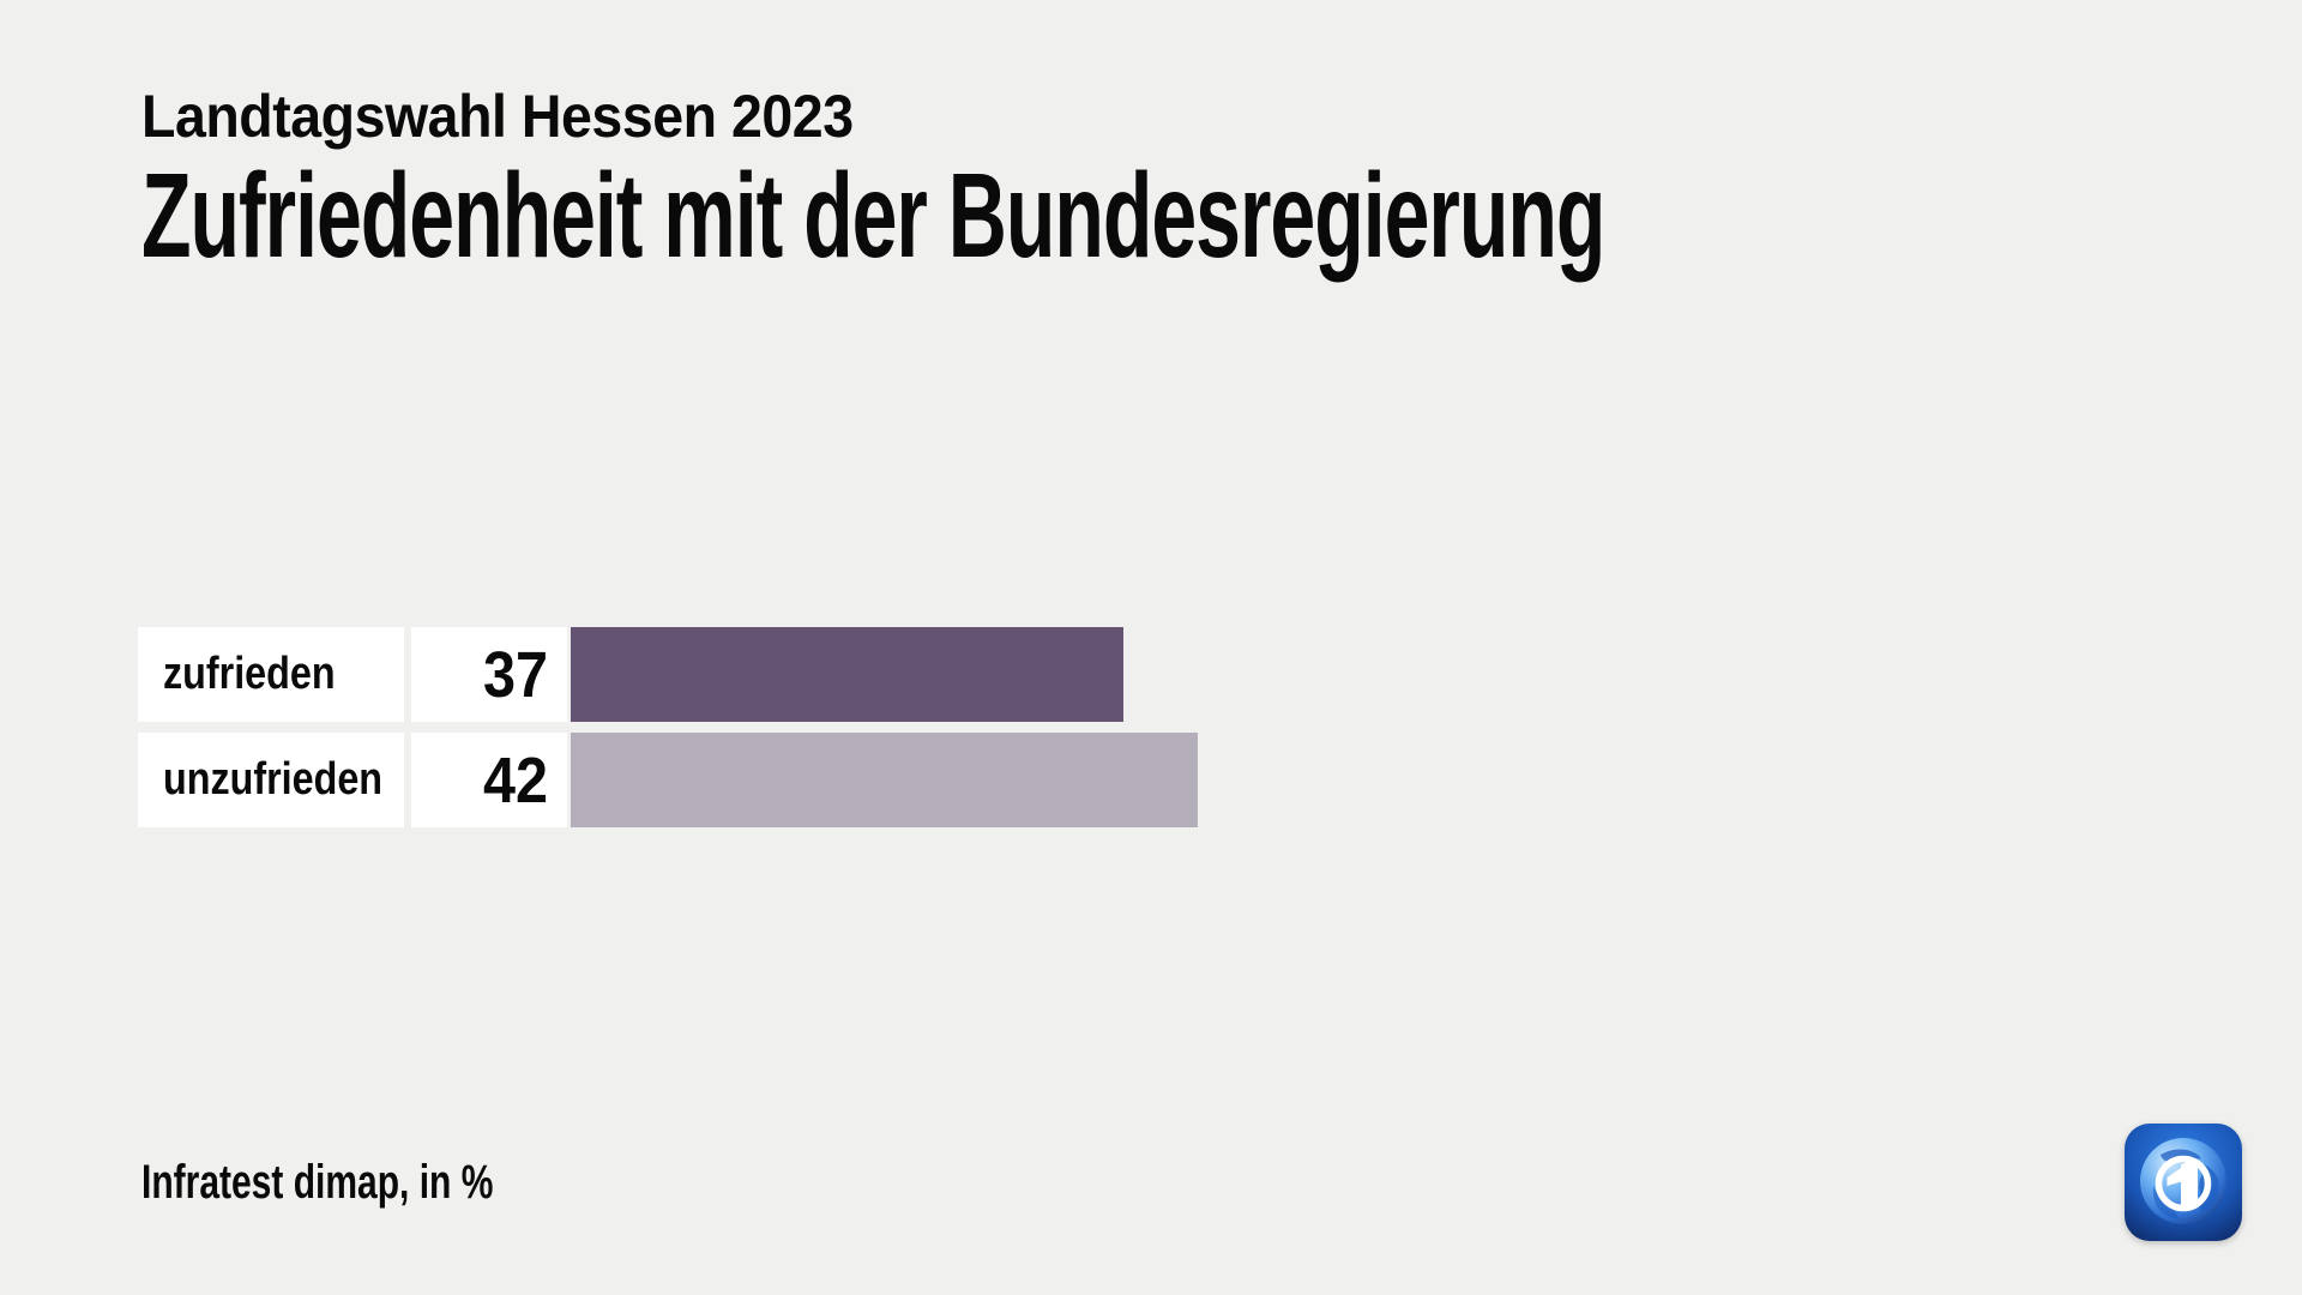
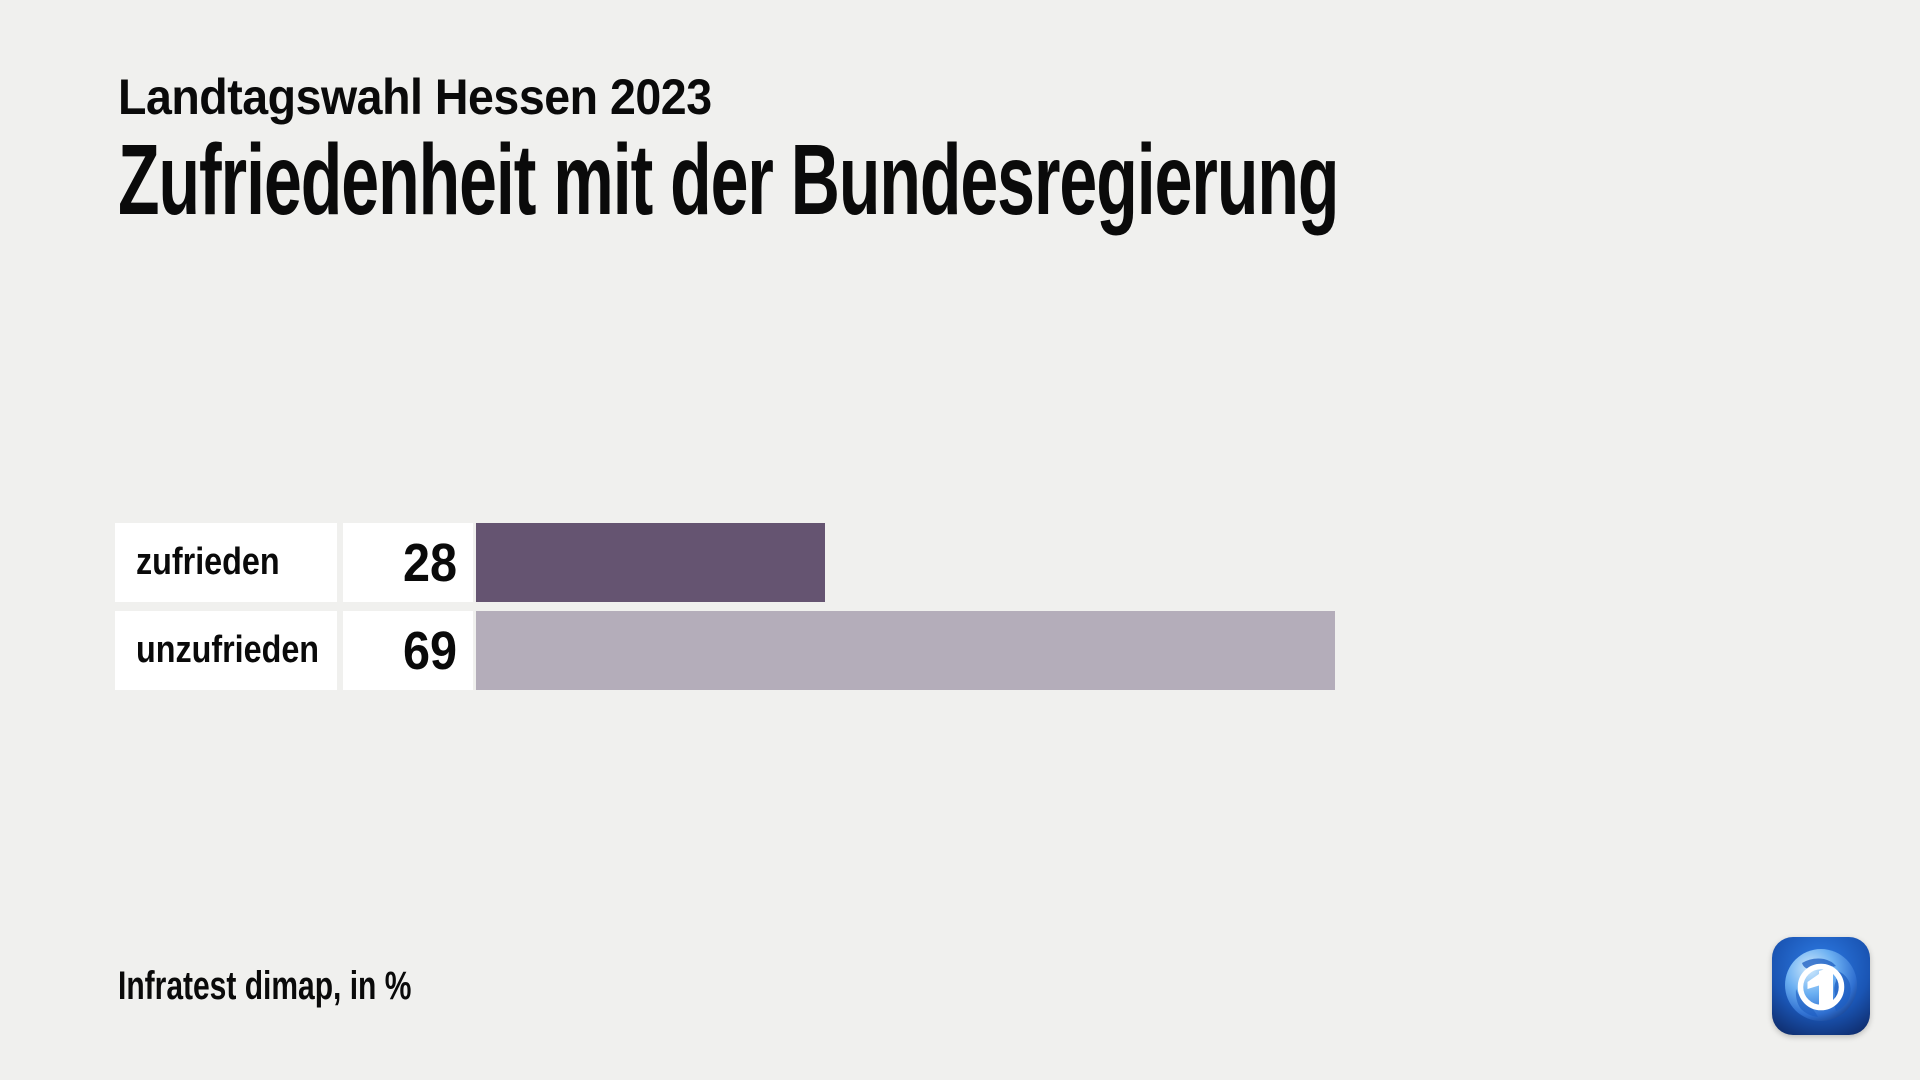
zufrieden: 37 -> 28
unzufrieden: 42 -> 69
